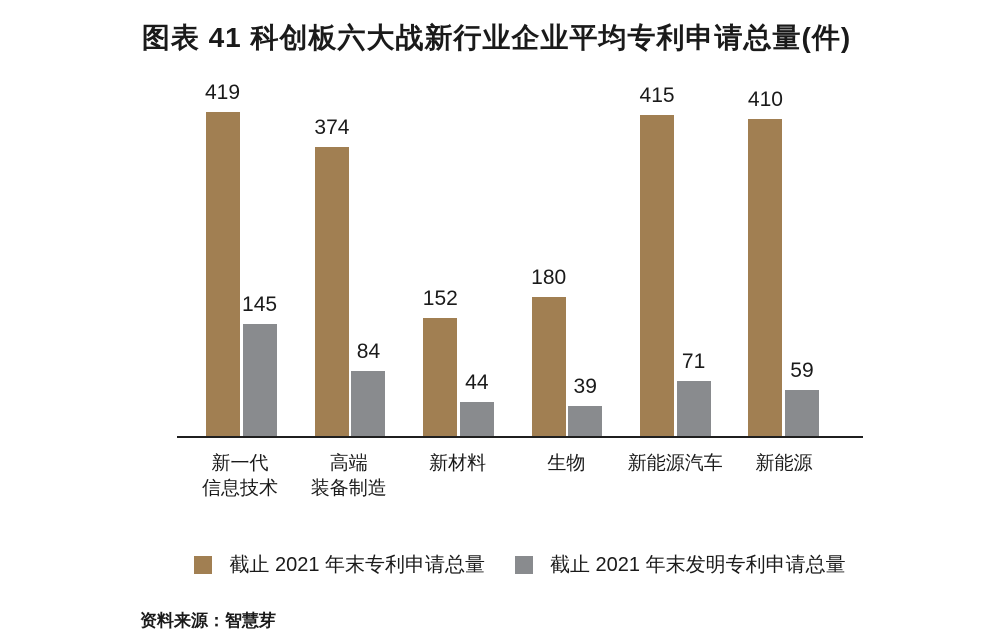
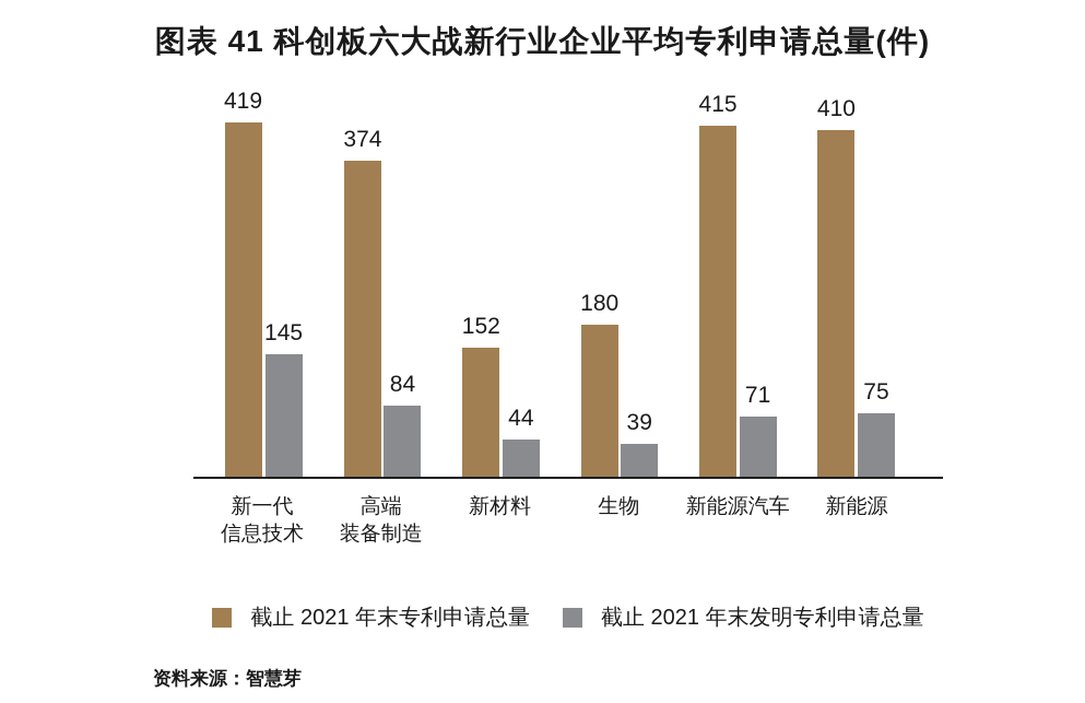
截止 2021 年末发明专利申请总量/新能源: 59 -> 75
